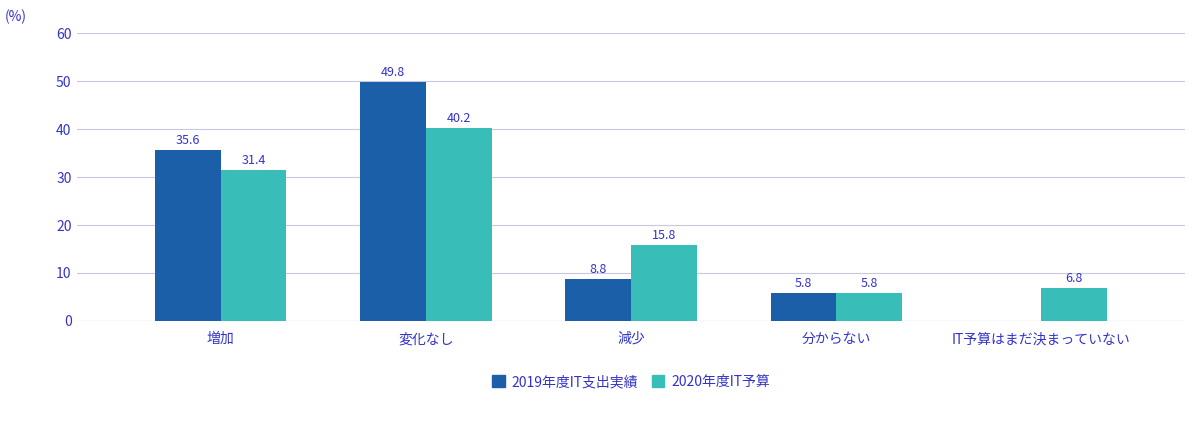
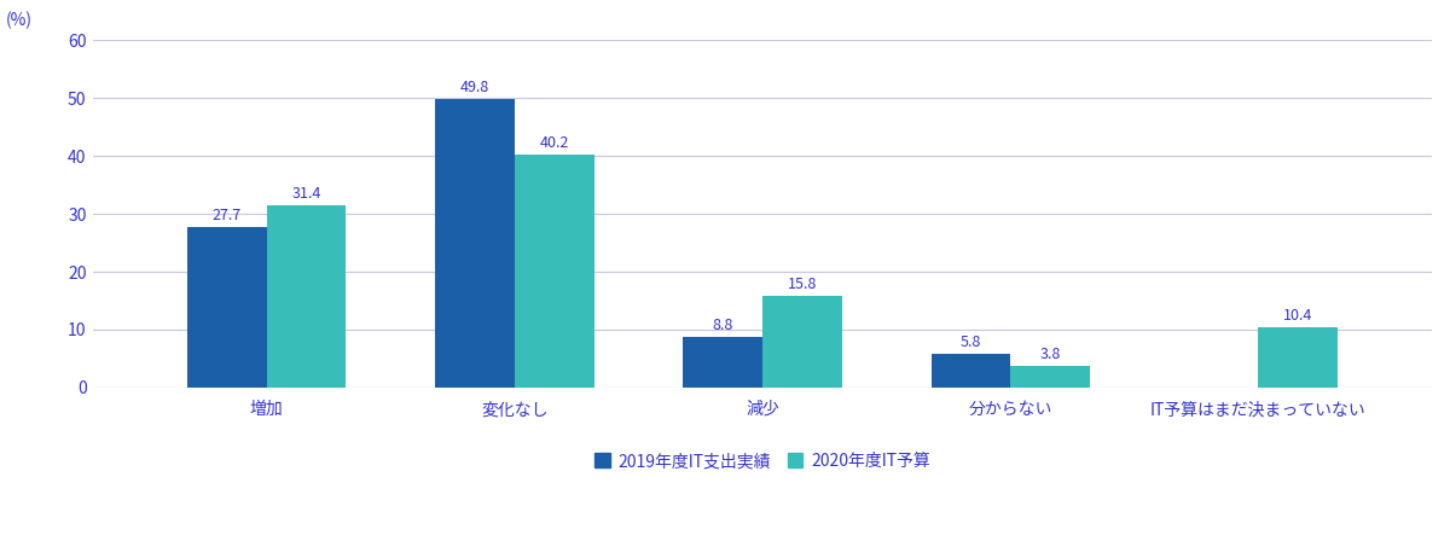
2019年度IT支出実績/増加: 35.6 -> 27.7
2020年度IT予算/分からない: 5.8 -> 3.8
2020年度IT予算/IT予算はまだ決まっていない: 6.8 -> 10.4
